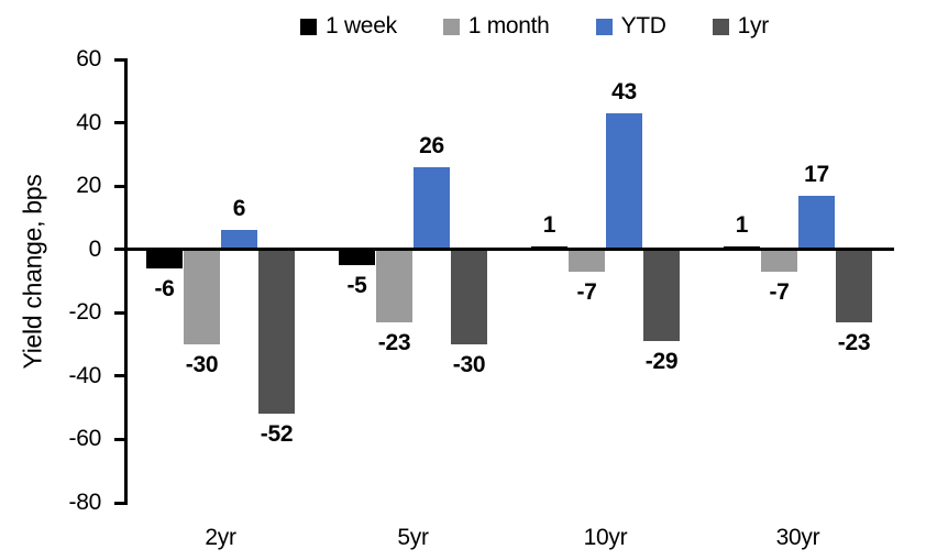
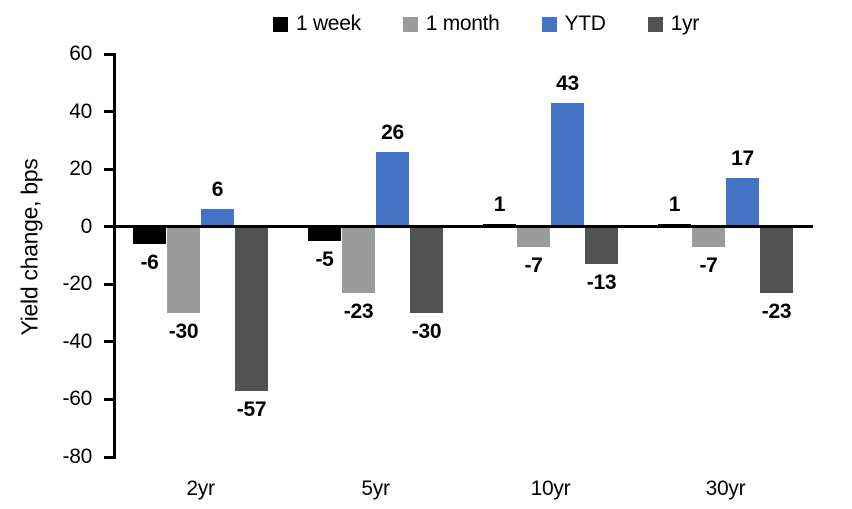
1yr/2yr: -52 -> -57
1yr/10yr: -29 -> -13
